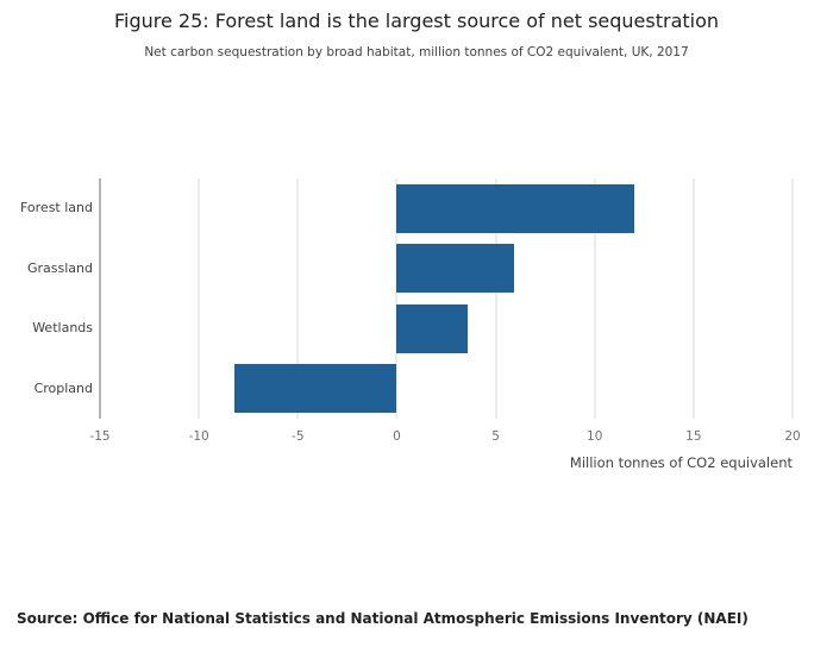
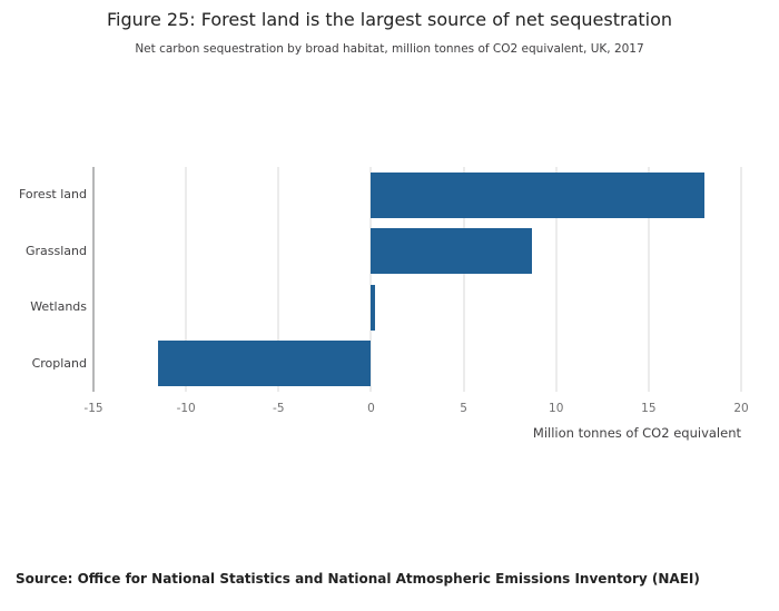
Forest land: 12.0 -> 18.0
Grassland: 5.9 -> 8.7
Wetlands: 3.6 -> 0.2
Cropland: -8.2 -> -11.5
